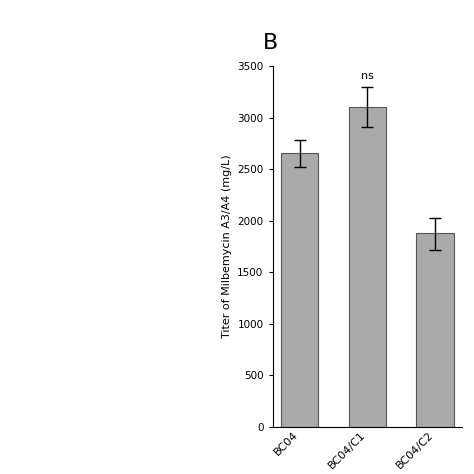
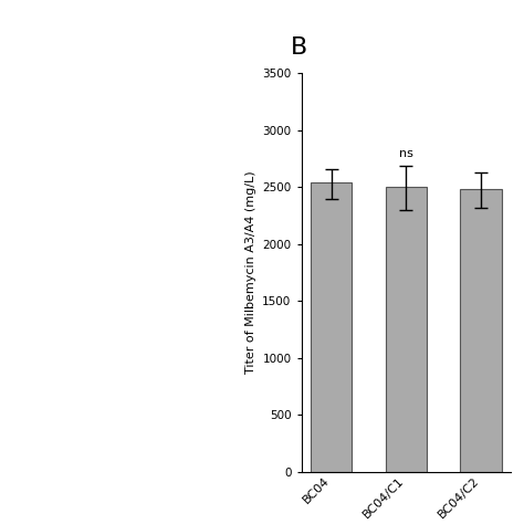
BC04: 2660 -> 2540
BC04/C1: 3110 -> 2500
BC04/C2: 1880 -> 2480
